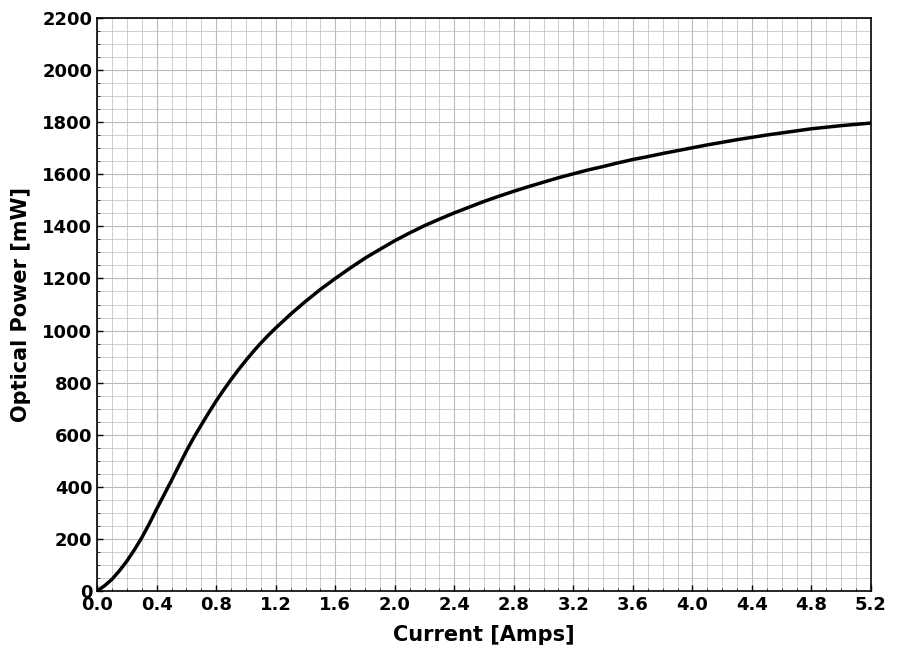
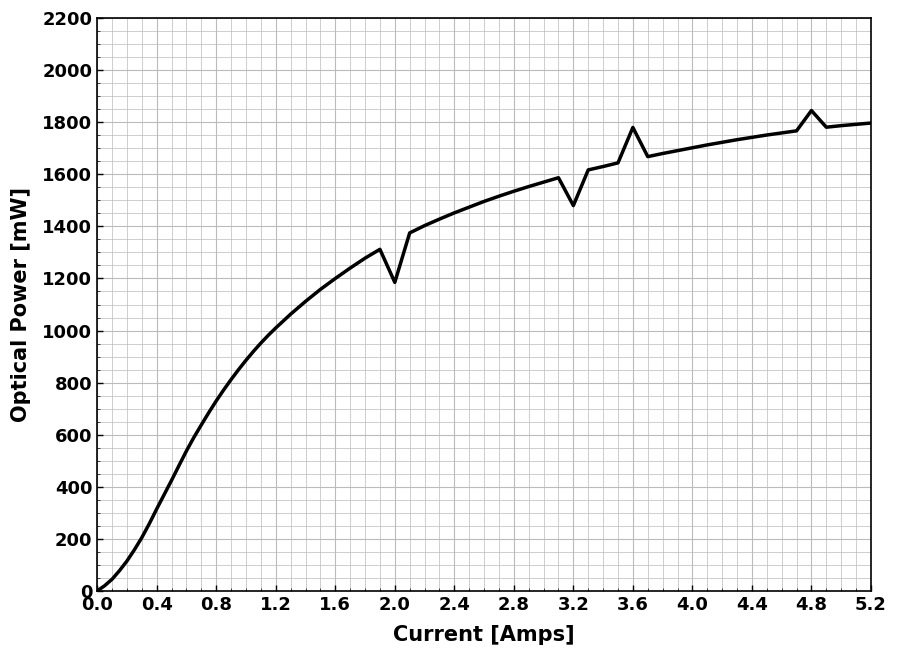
2.0: 1345 -> 1185
3.2: 1602 -> 1480
3.6: 1657 -> 1780
4.8: 1775 -> 1845
